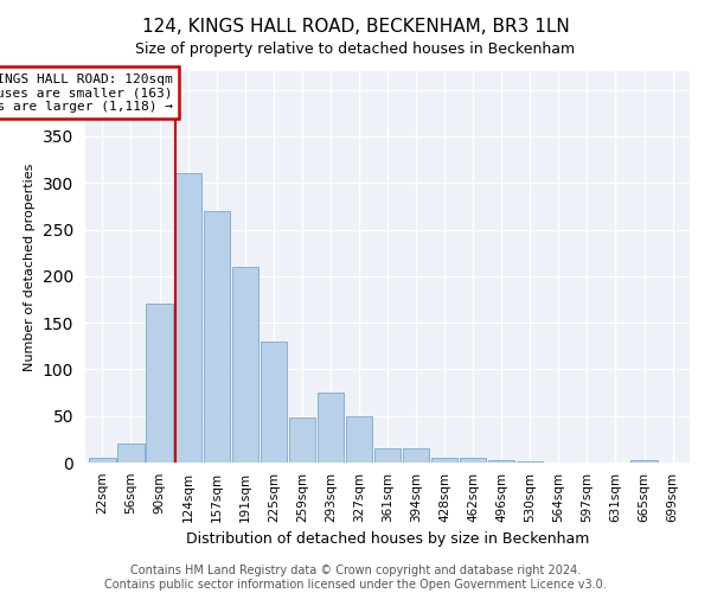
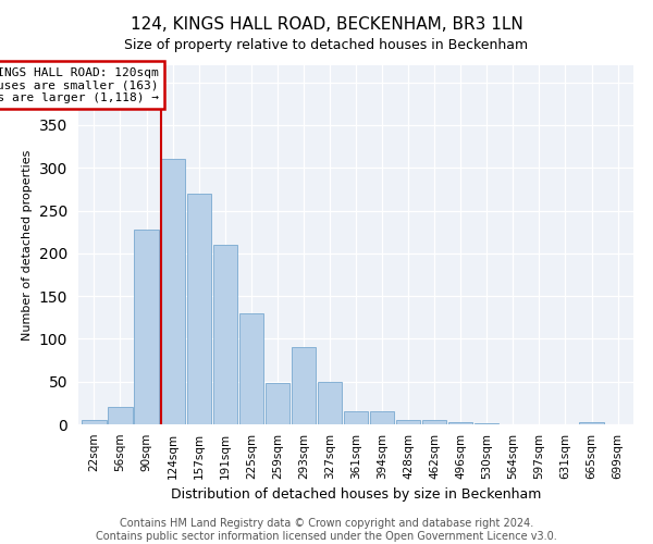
90sqm: 170 -> 228
293sqm: 75 -> 90
